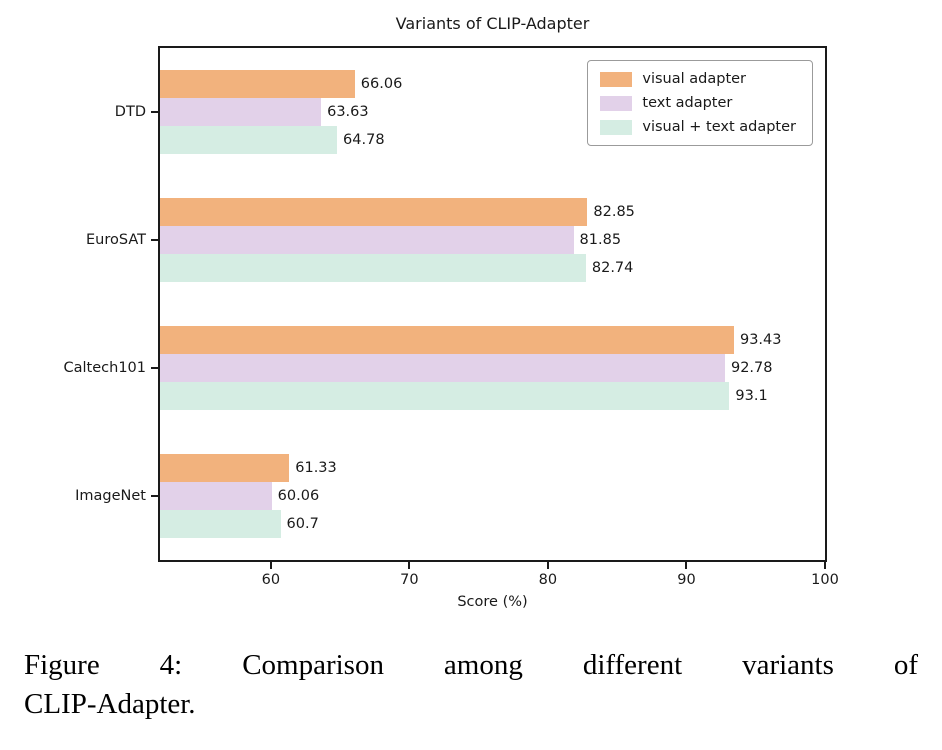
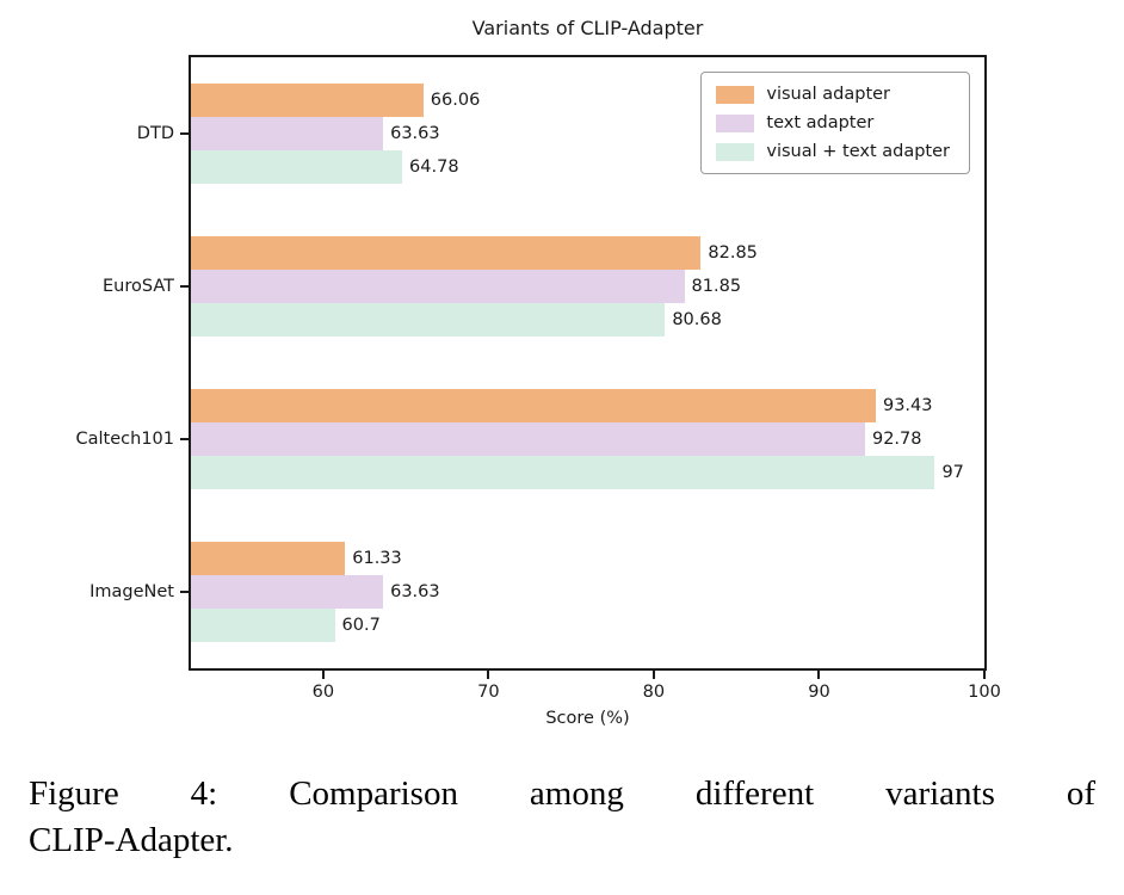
visual + text adapter/EuroSAT: 82.74 -> 80.68
visual + text adapter/Caltech101: 93.1 -> 97
text adapter/ImageNet: 60.06 -> 63.63
